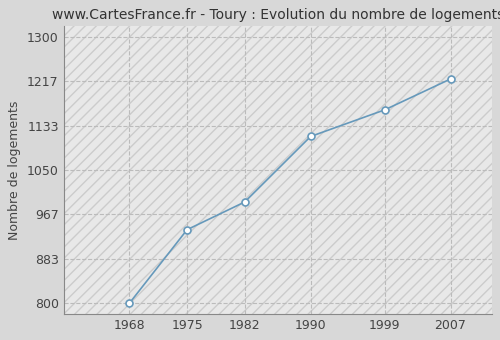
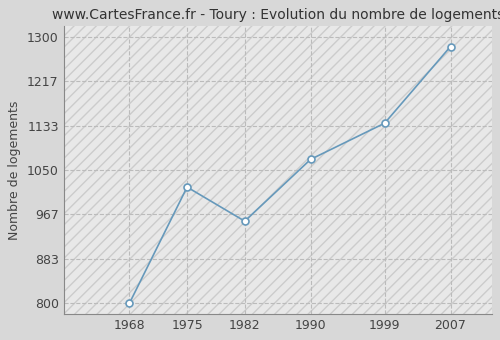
1975: 938 -> 1018
1982: 990 -> 954
1990: 1113 -> 1070
1999: 1163 -> 1138
2007: 1221 -> 1282
